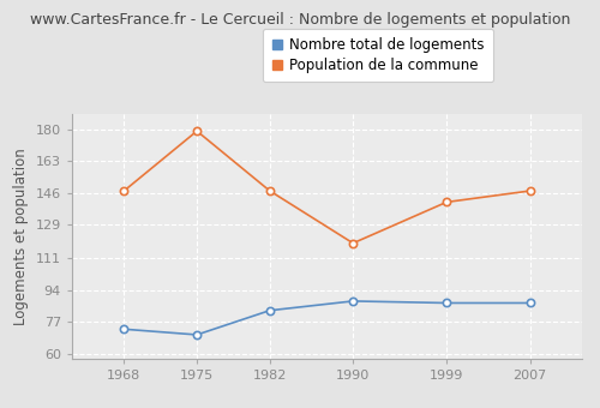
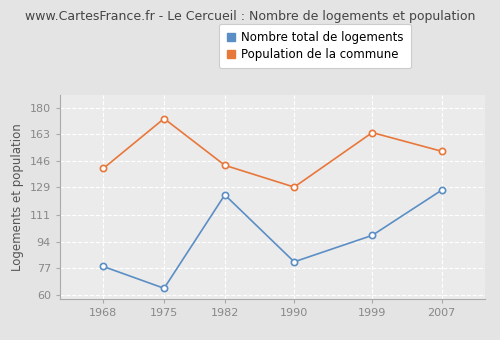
Nombre total de logements/1968: 73 -> 78
Population de la commune/1968: 147 -> 141
Nombre total de logements/1975: 70 -> 64
Population de la commune/1975: 179 -> 173
Nombre total de logements/1982: 83 -> 124
Population de la commune/1982: 147 -> 143
Nombre total de logements/1990: 88 -> 81
Population de la commune/1990: 119 -> 129
Nombre total de logements/1999: 87 -> 98
Population de la commune/1999: 141 -> 164
Nombre total de logements/2007: 87 -> 127
Population de la commune/2007: 147 -> 152
